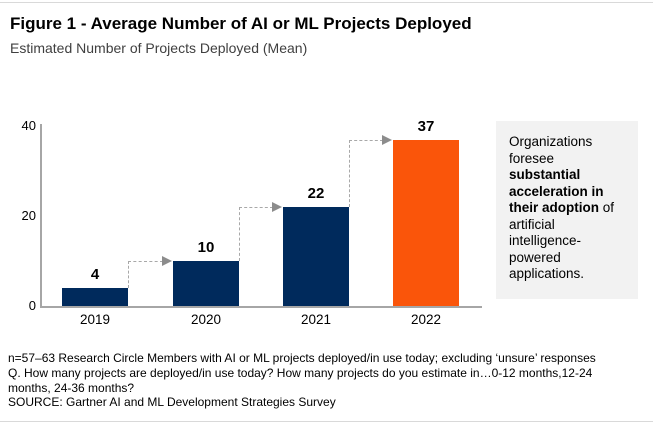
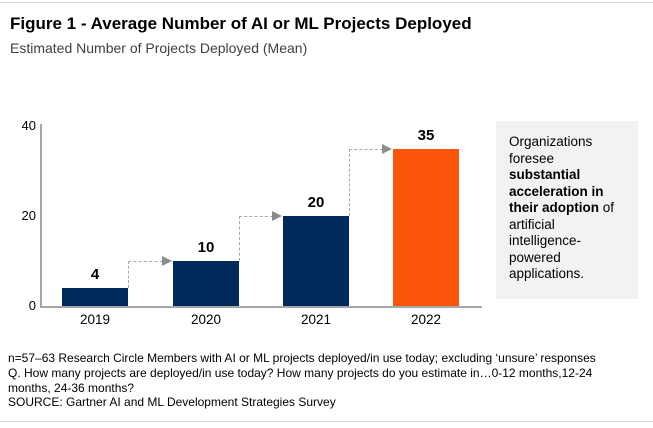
2021: 22 -> 20
2022: 37 -> 35
